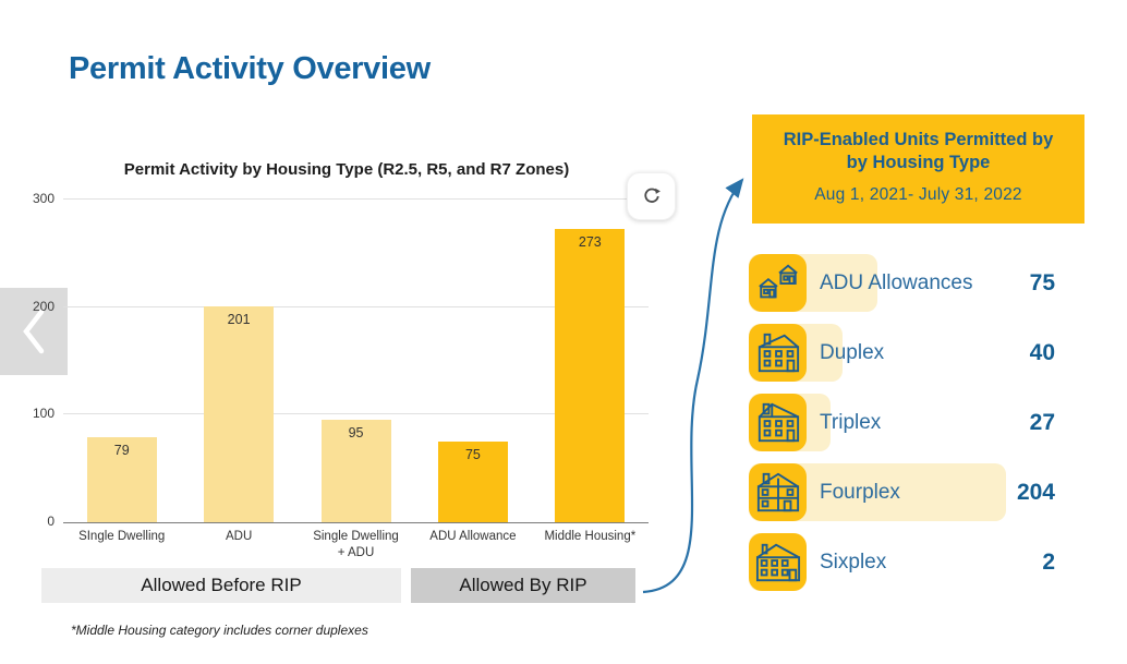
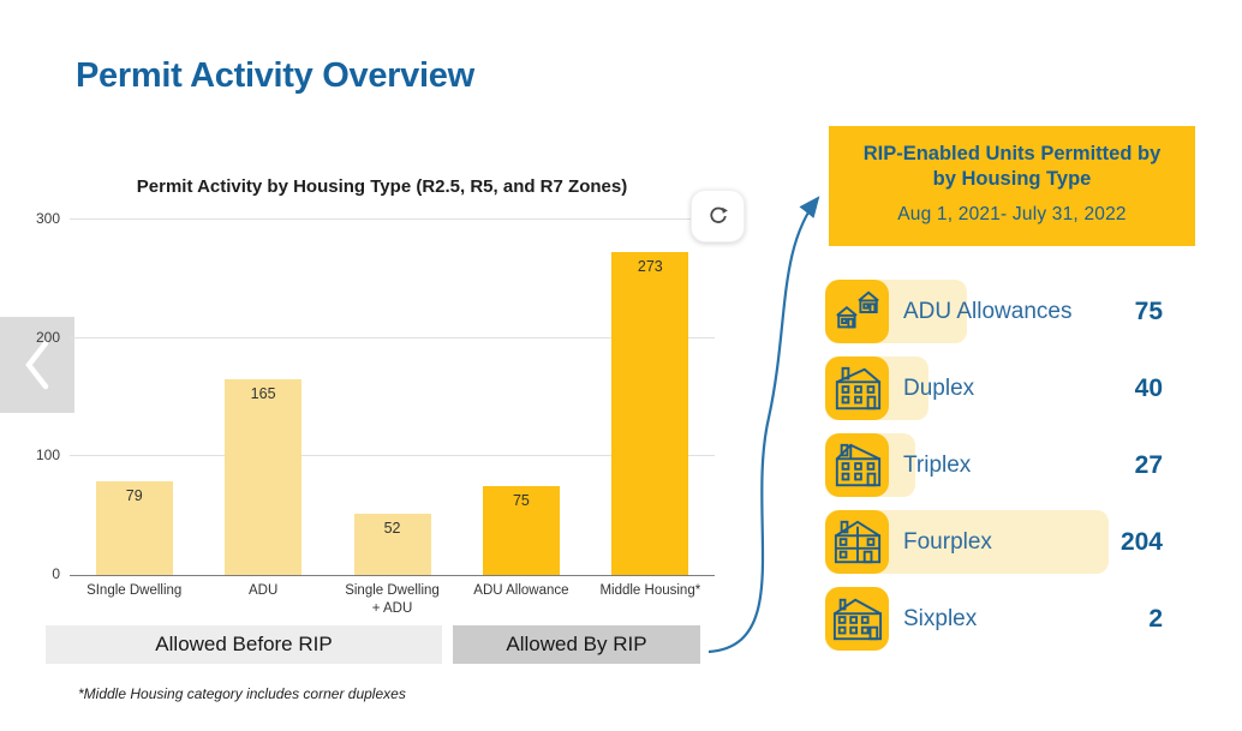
ADU: 201 -> 165
Single Dwelling + ADU: 95 -> 52
